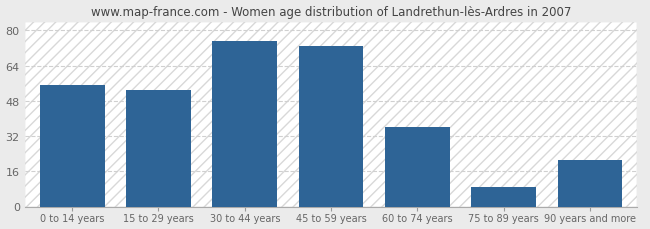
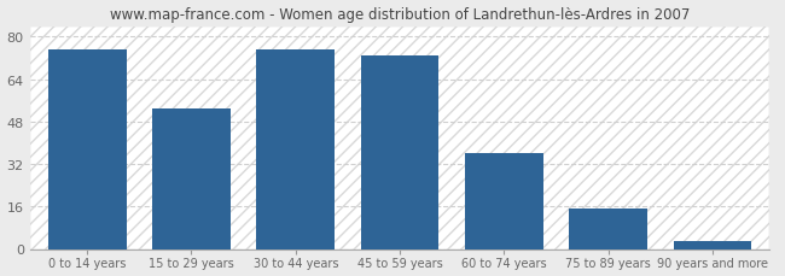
0 to 14 years: 55 -> 75
75 to 89 years: 9 -> 15
90 years and more: 21 -> 3
